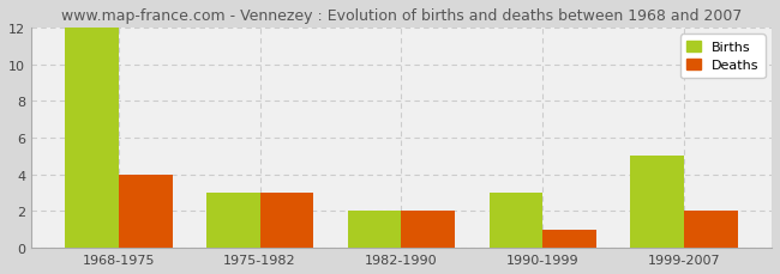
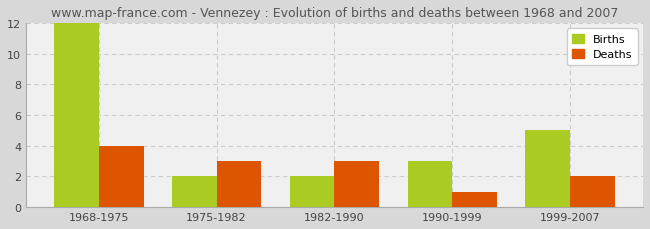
Births/1975-1982: 3 -> 2
Deaths/1982-1990: 2 -> 3
